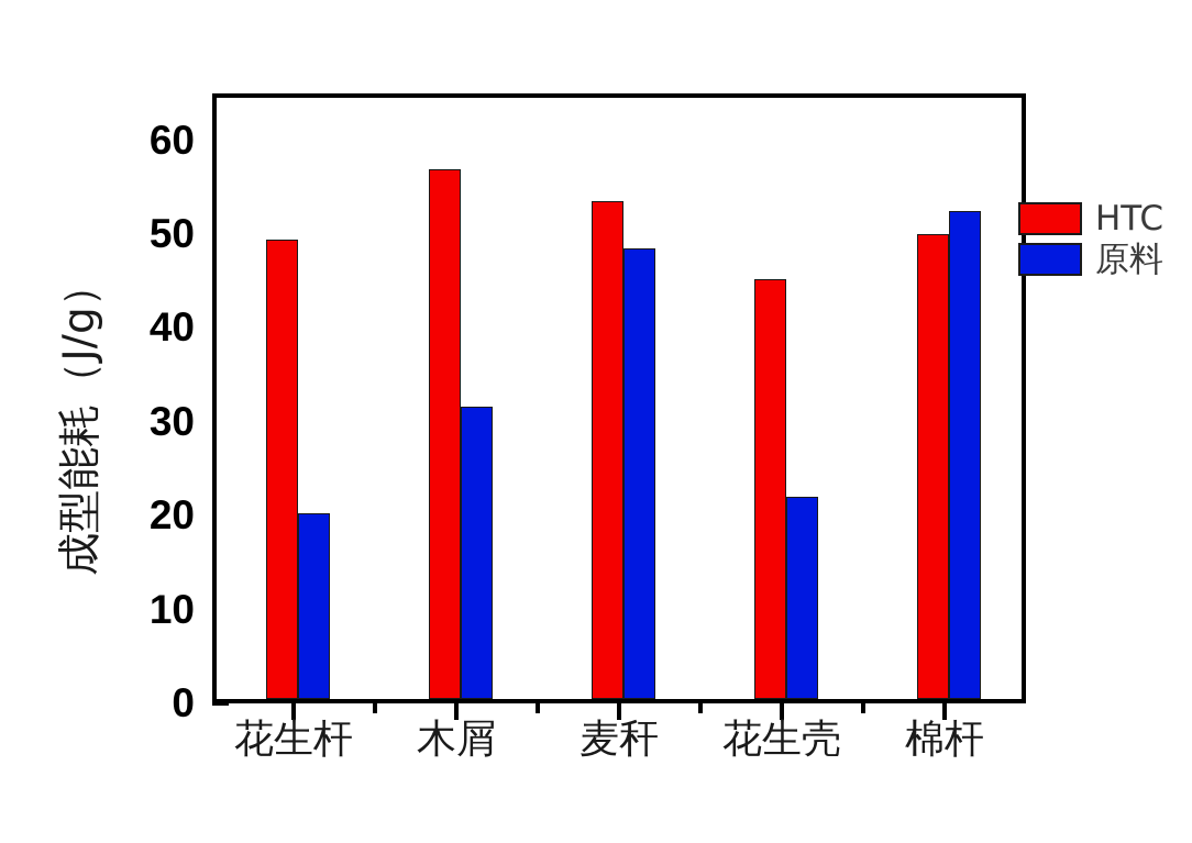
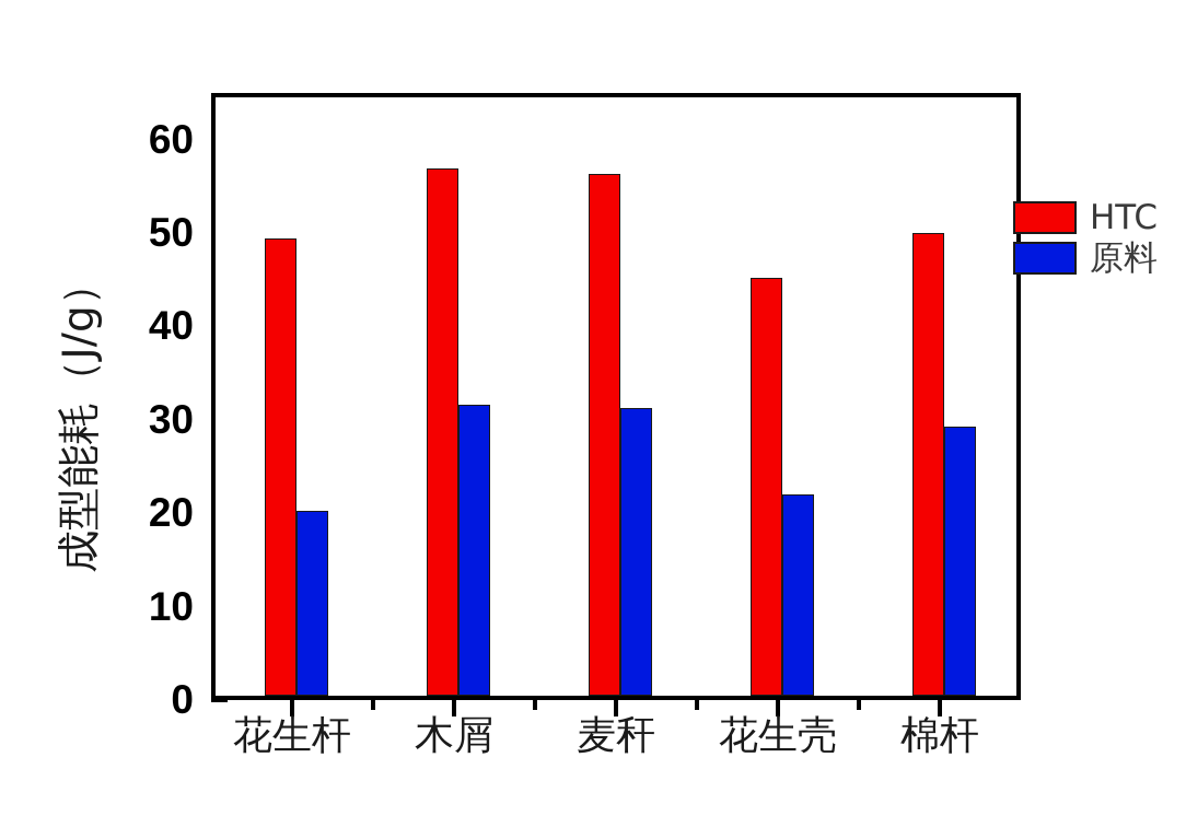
HTC/麦秆: 53 -> 56
原料/麦秆: 48 -> 31
原料/棉杆: 52 -> 29
